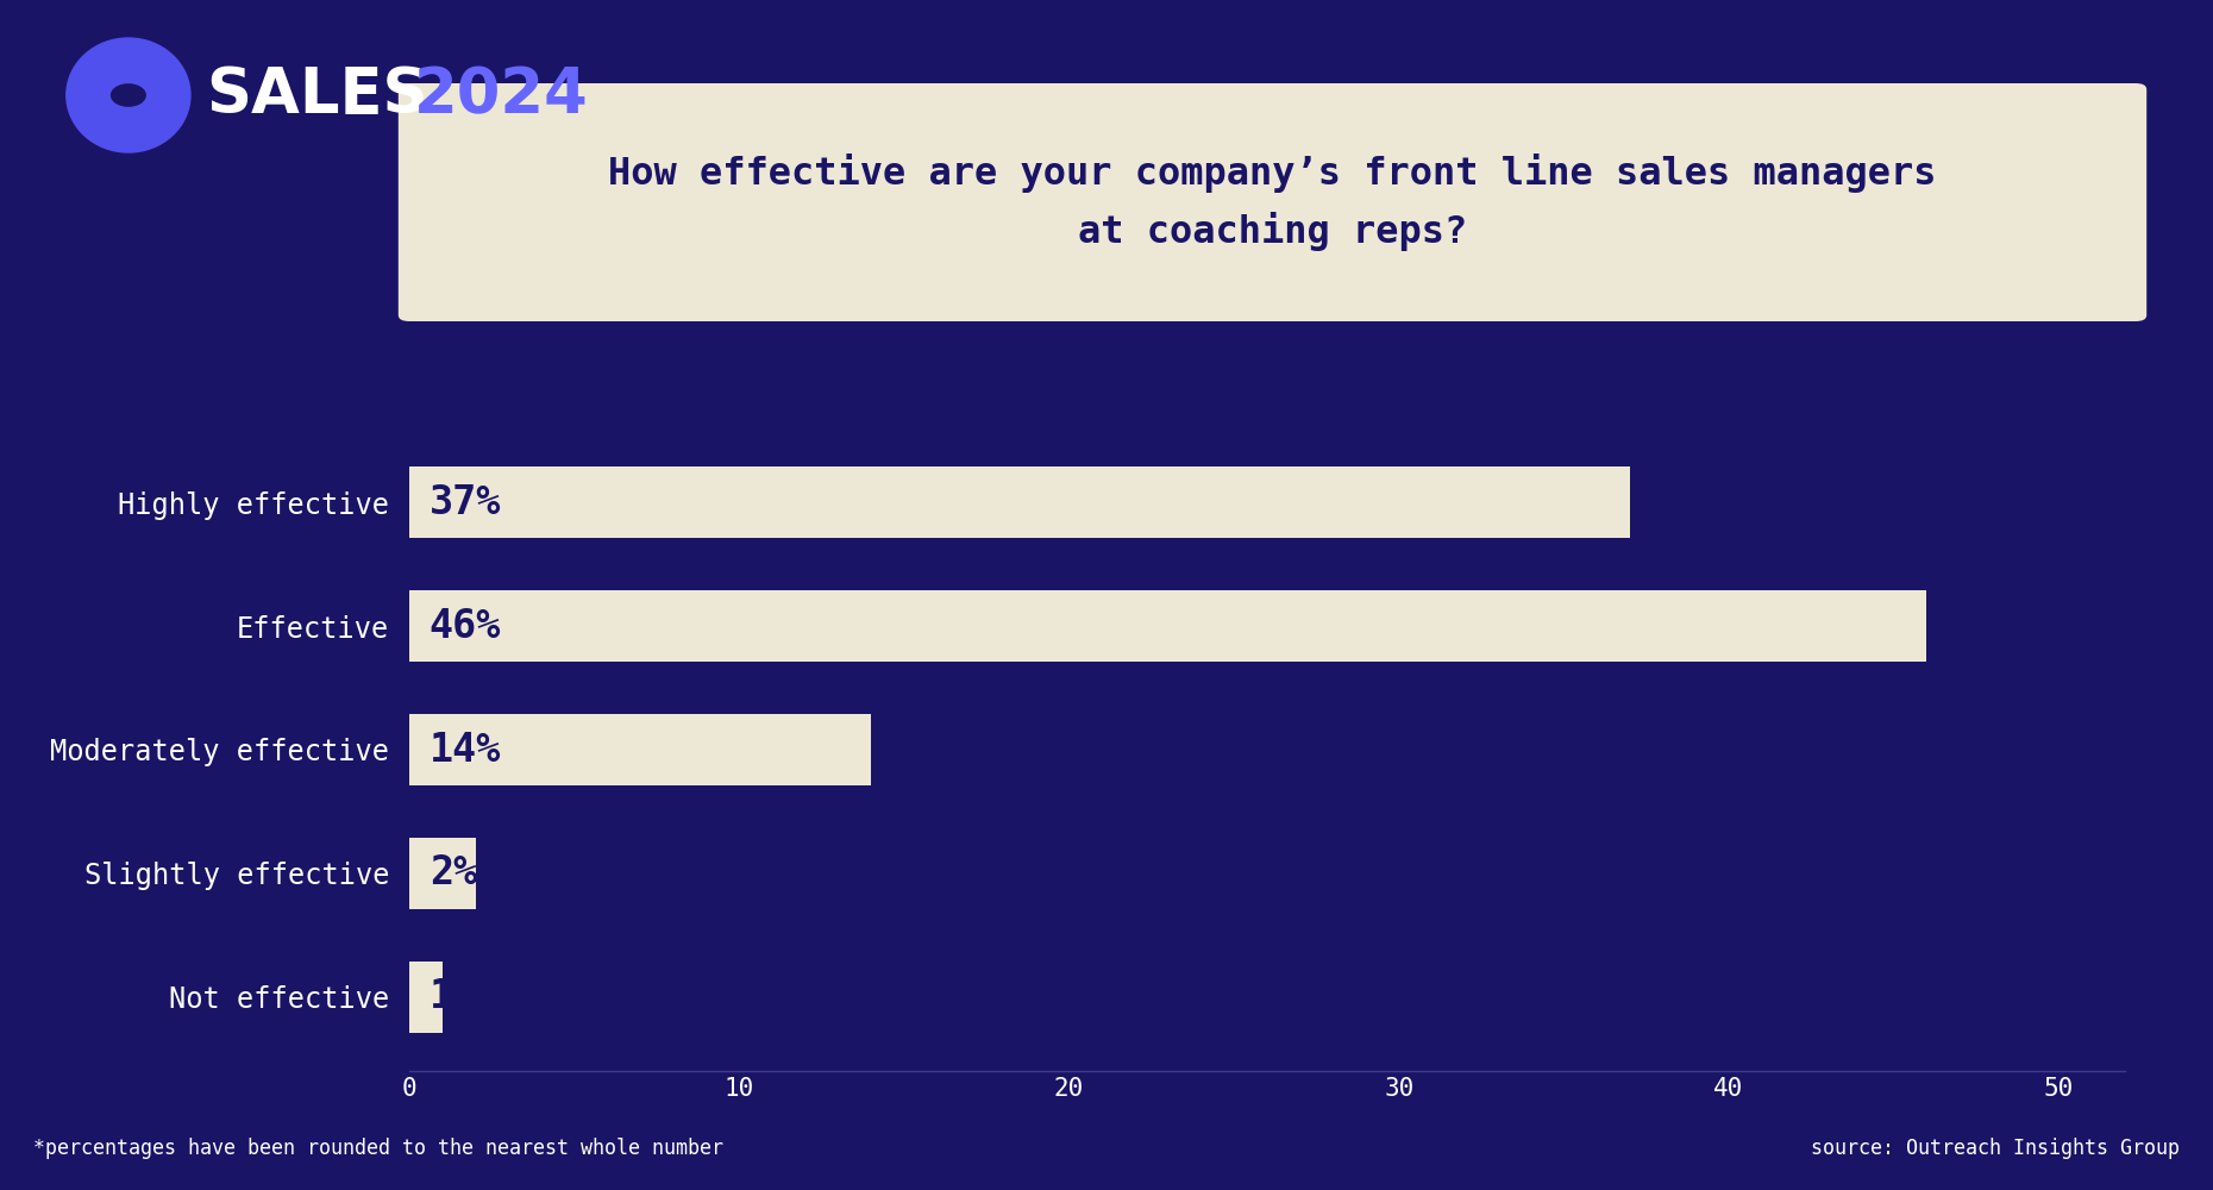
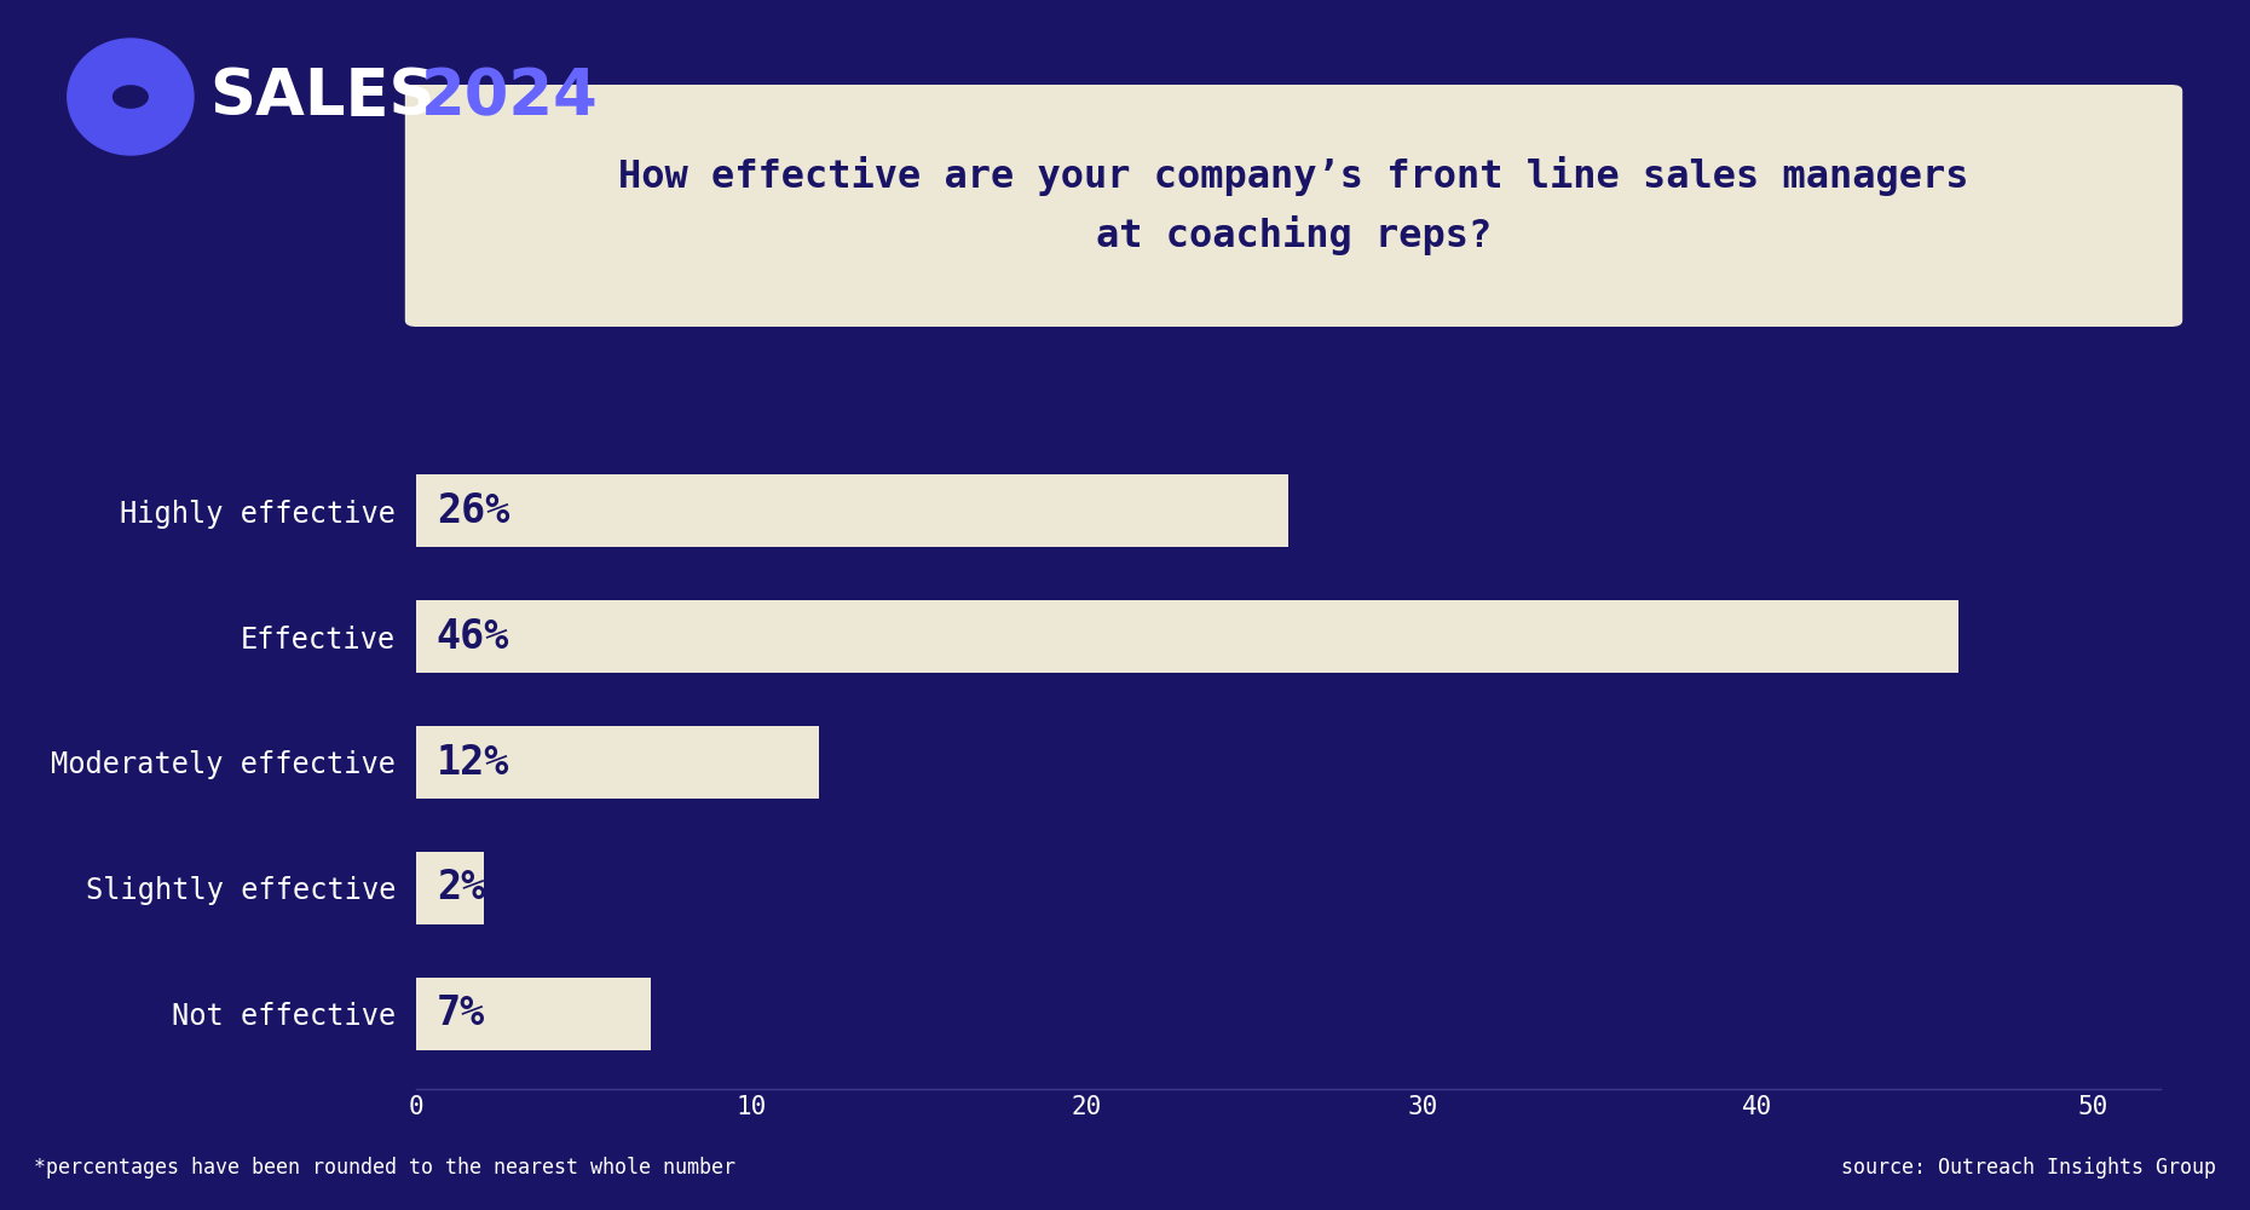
Highly effective: 37% -> 26%
Moderately effective: 14% -> 12%
Not effective: 1 -> 7
